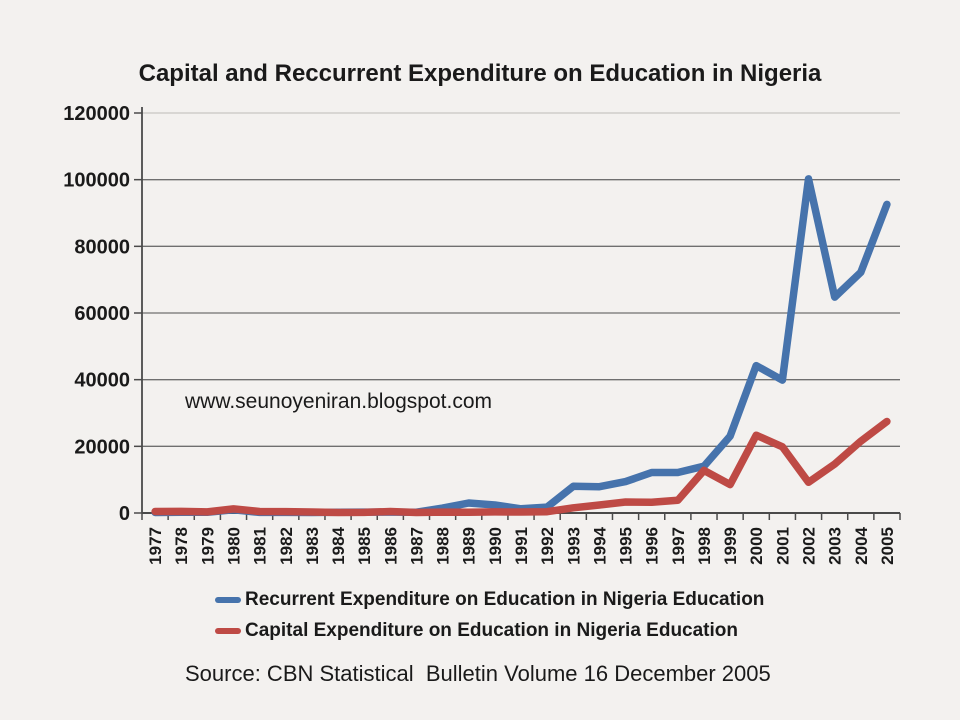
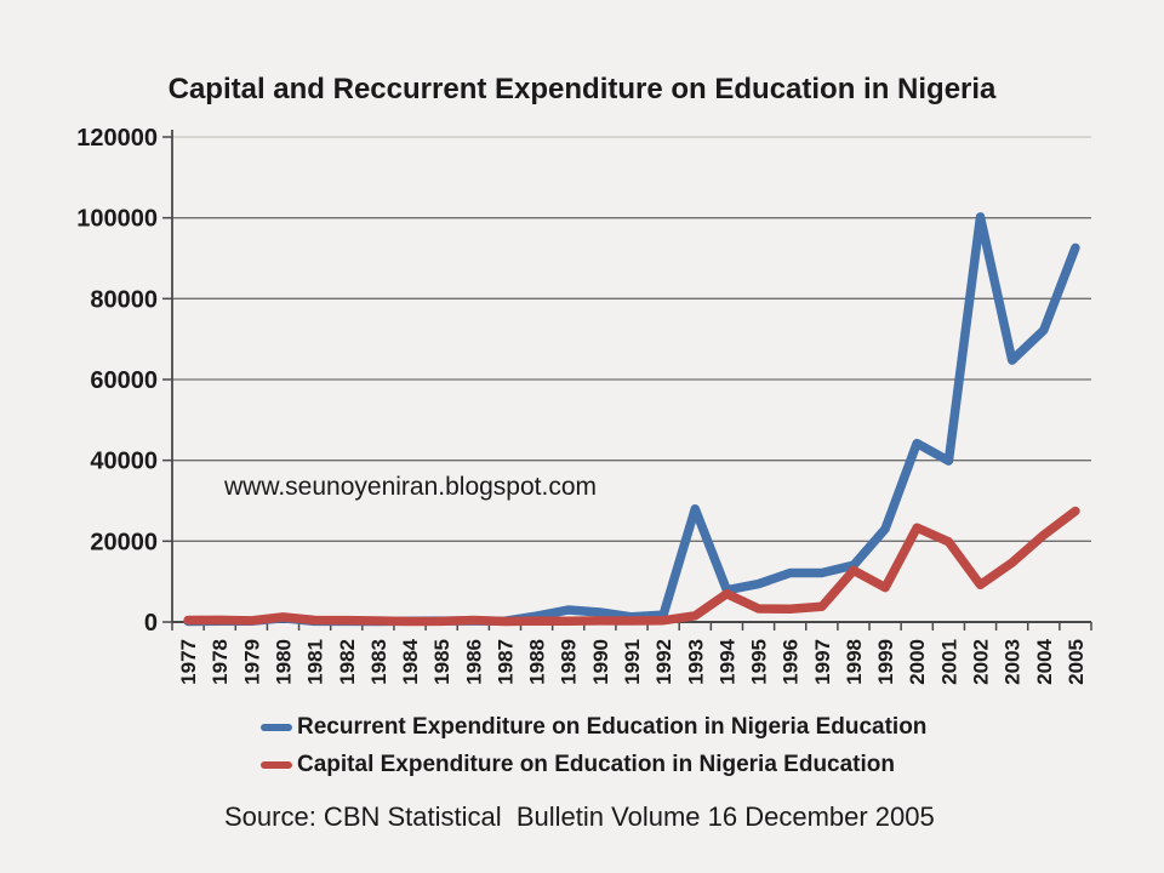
Recurrent Expenditure on Education in Nigeria Education/1993: 8000 -> 28000
Capital Expenditure on Education in Nigeria Education/1994: 2000 -> 7000
